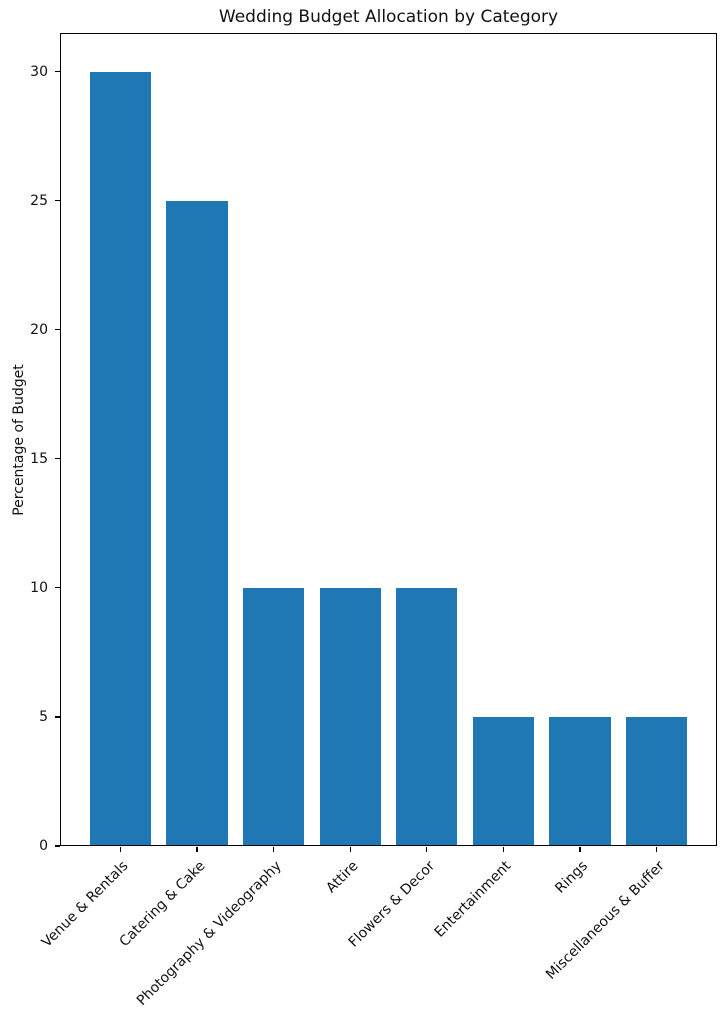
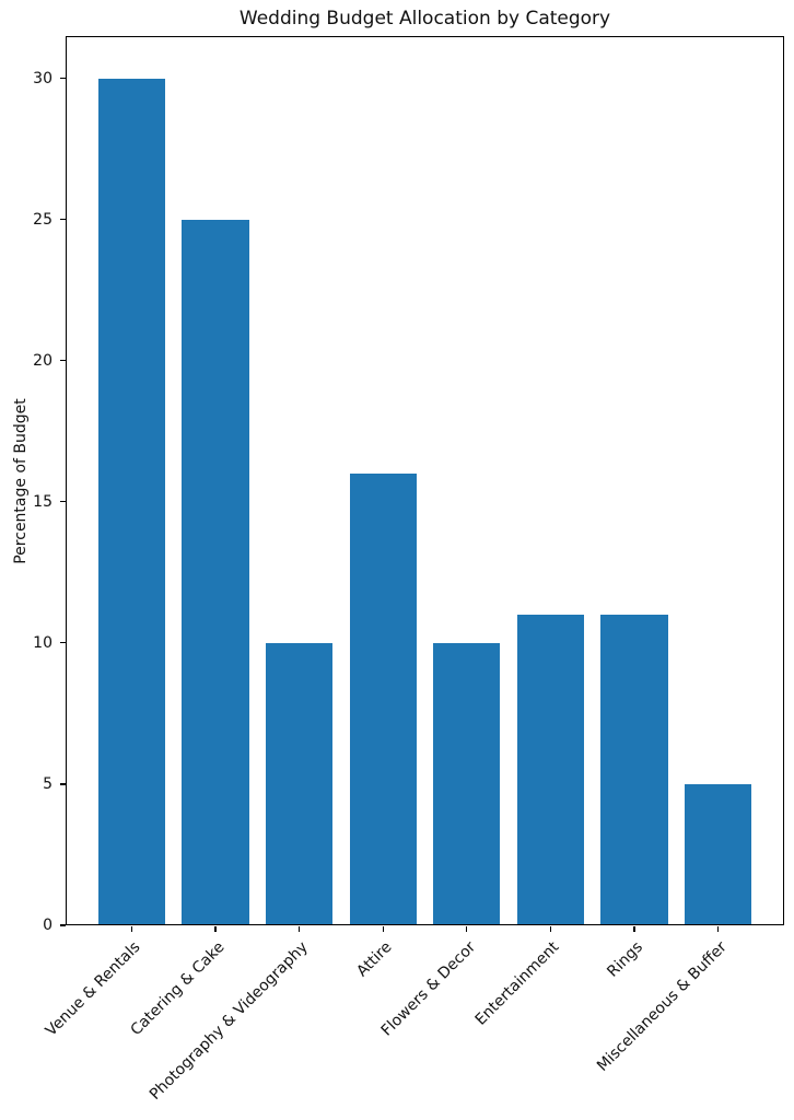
Attire: 10 -> 16
Entertainment: 5 -> 11
Rings: 5 -> 11
